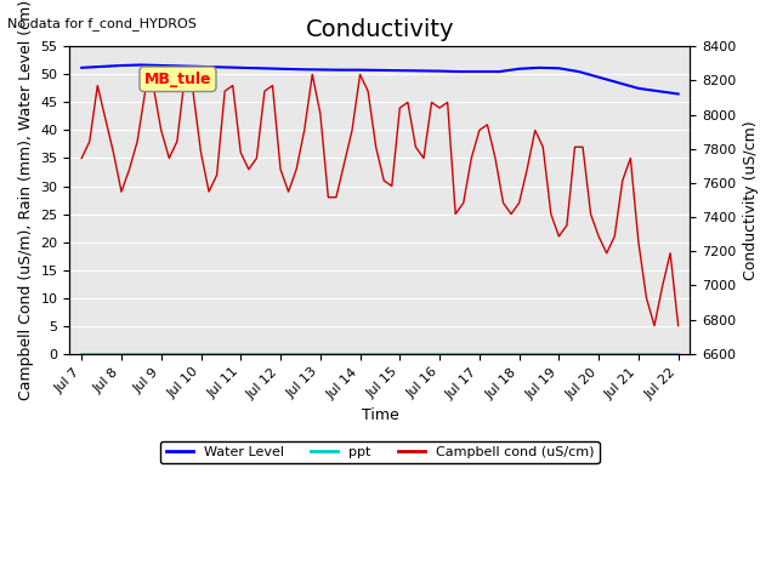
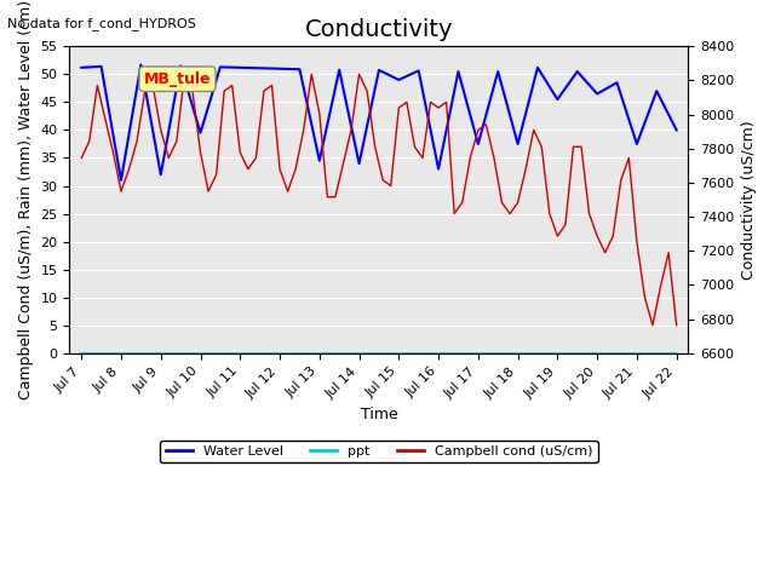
Water Level/Jul 8: 51.6 -> 31.0
Water Level/Jul 9: 51.6 -> 32.0
Water Level/Jul 10: 51.4 -> 39.5
Water Level/Jul 13: 50.9 -> 34.5
Water Level/Jul 14: 50.8 -> 34.0
Water Level/Jul 15: 50.7 -> 49.0
Water Level/Jul 16: 50.6 -> 33.0
Water Level/Jul 17: 50.5 -> 37.5
Water Level/Jul 18: 51.0 -> 37.5
Water Level/Jul 19: 51.1 -> 45.5
Water Level/Jul 20: 49.5 -> 46.5
Water Level/Jul 21: 47.5 -> 37.5
Water Level/Jul 22: 46.5 -> 40.0
